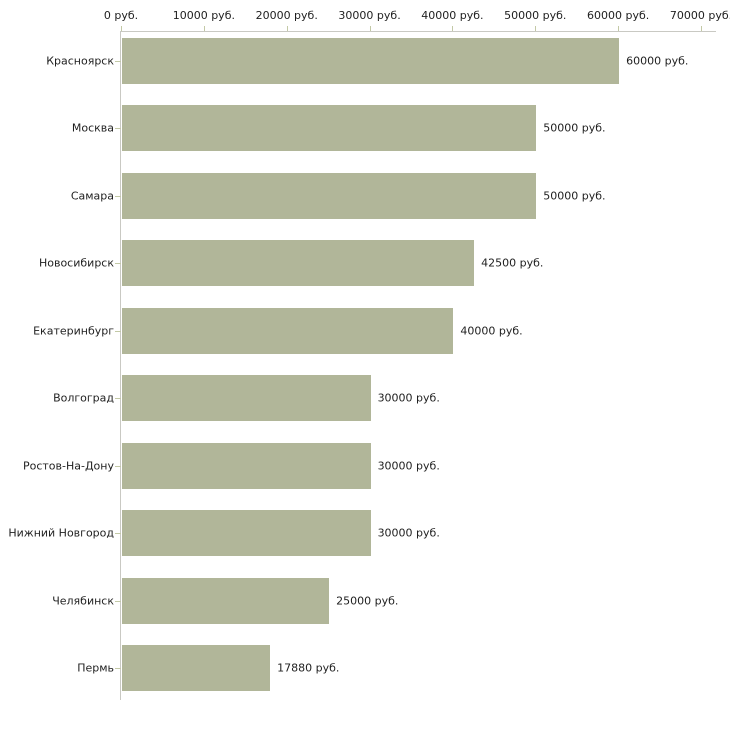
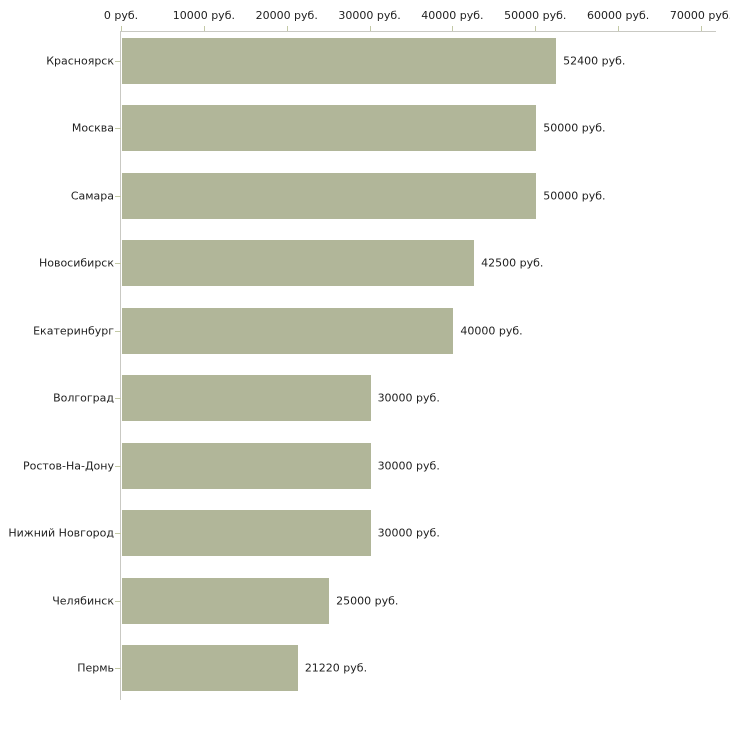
Красноярск: 60000 -> 52400
Пермь: 17880 -> 21220
